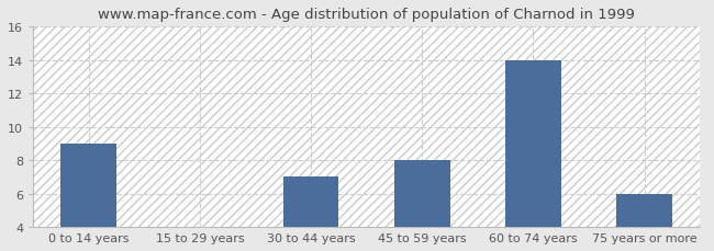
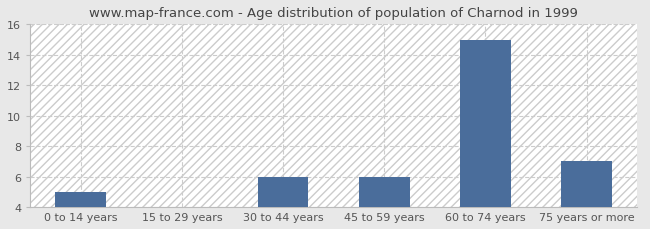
0 to 14 years: 9 -> 5
30 to 44 years: 7 -> 6
45 to 59 years: 8 -> 6
60 to 74 years: 14 -> 15
75 years or more: 6 -> 7
